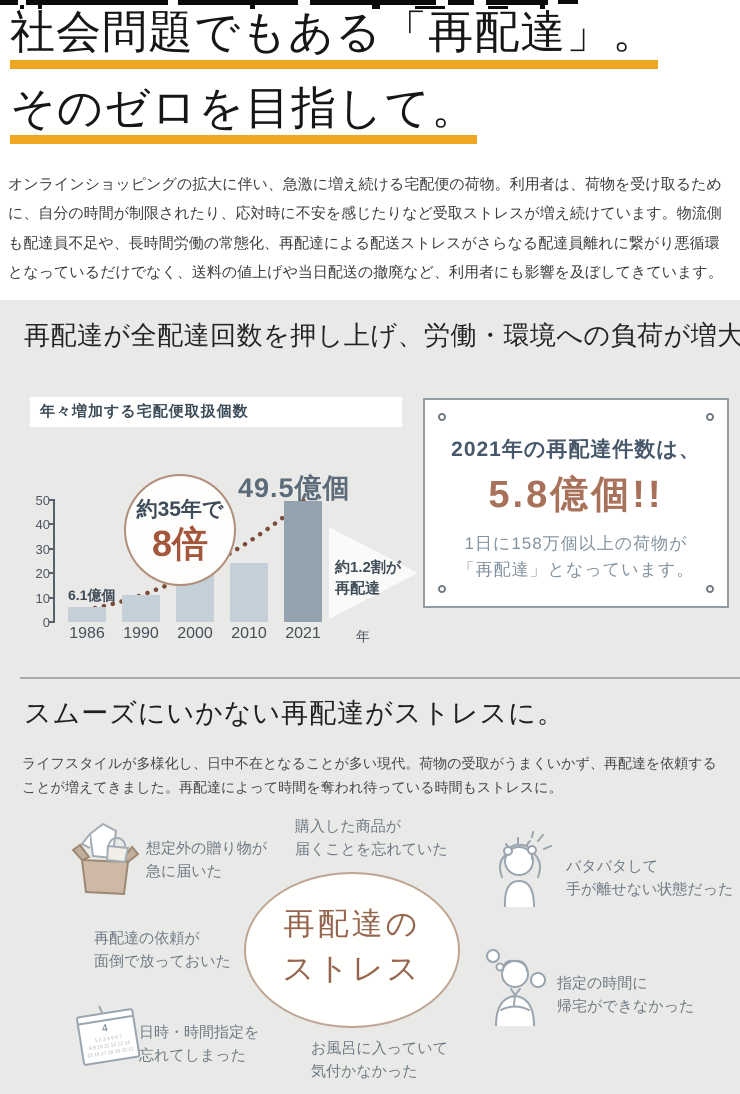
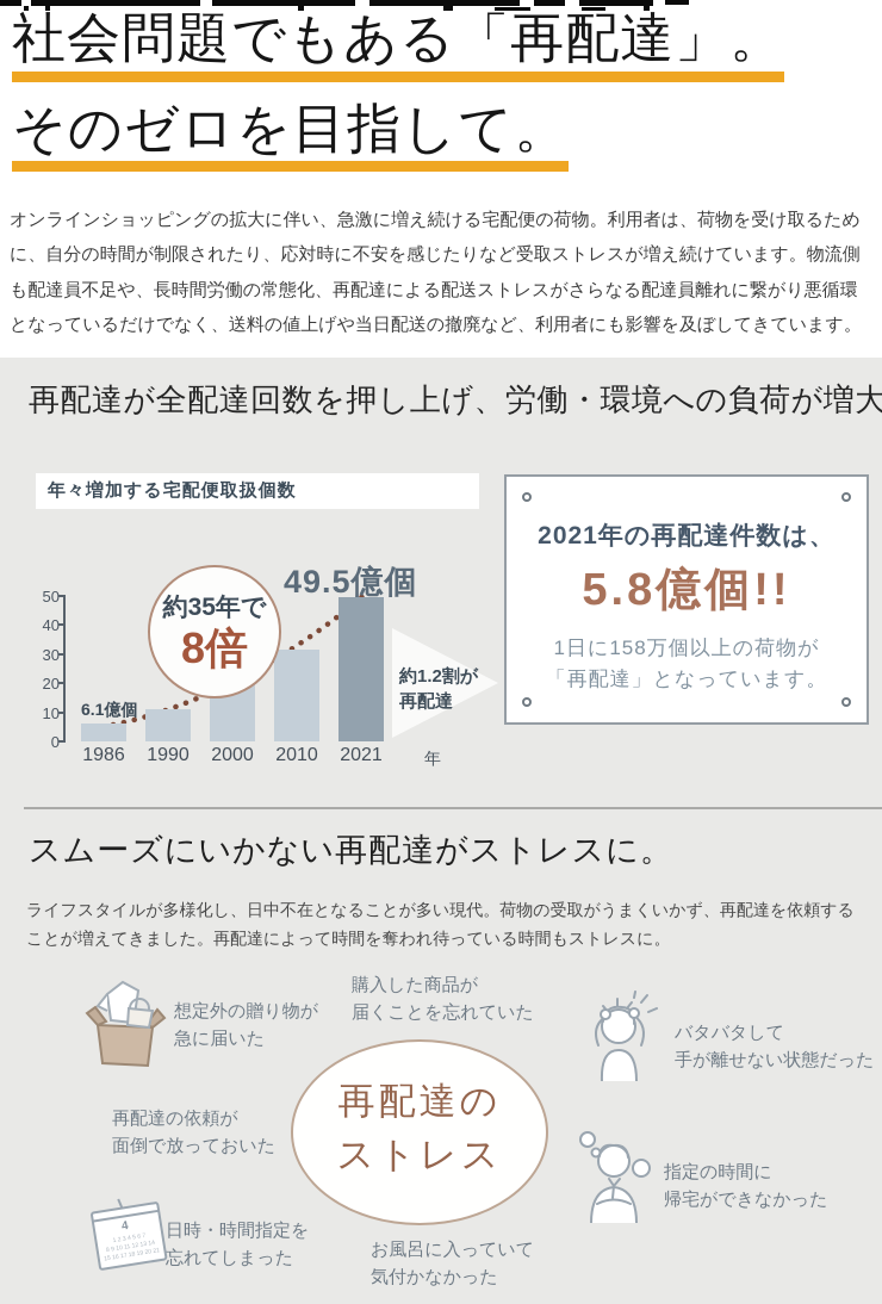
2010: 24 -> 31
